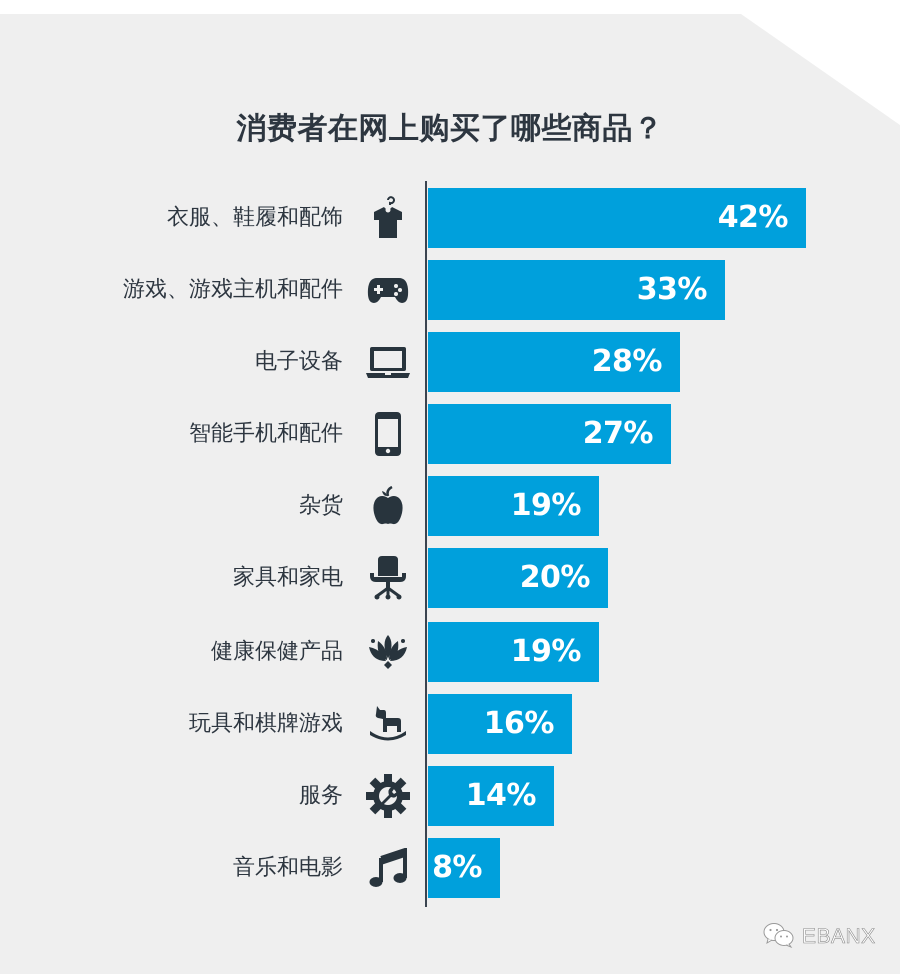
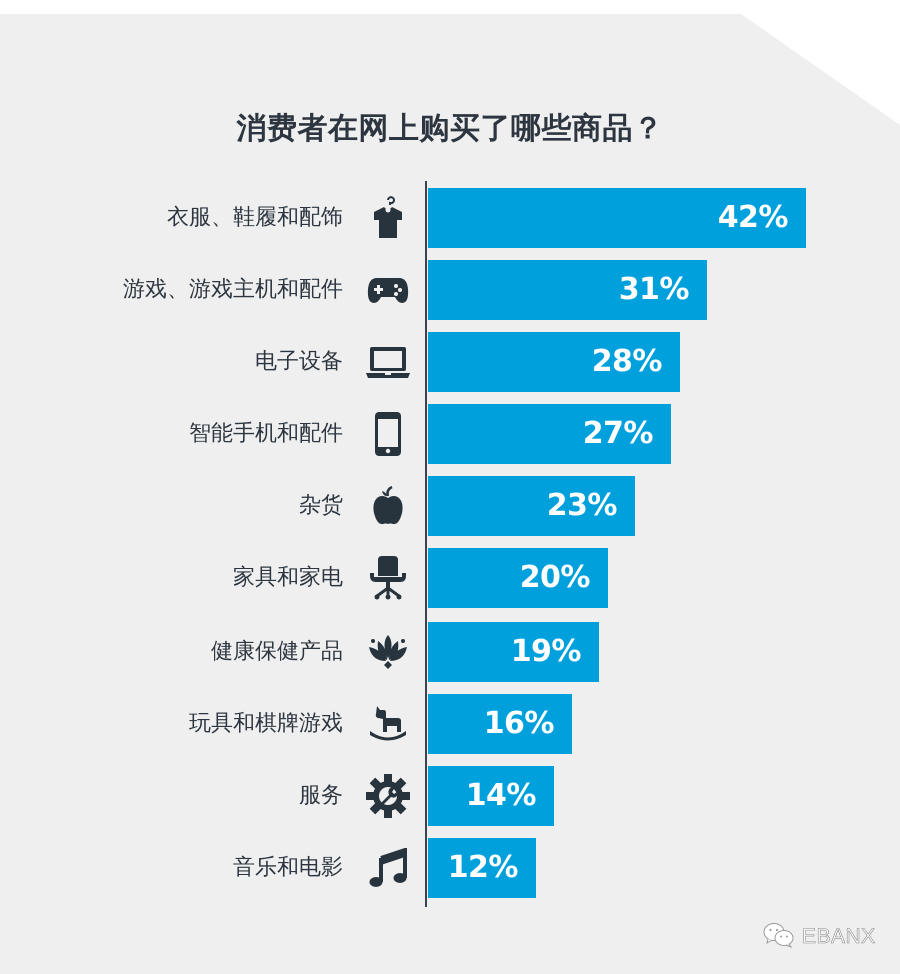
游戏、游戏主机和配件: 33% -> 31%
杂货: 19% -> 23%
音乐和电影: 8% -> 12%
